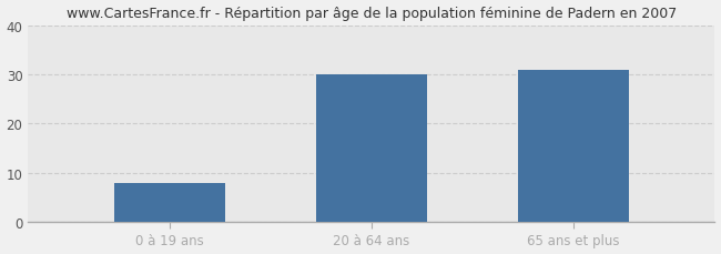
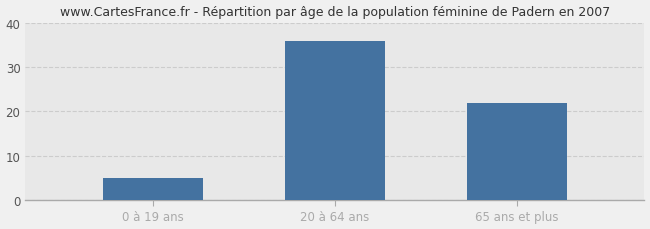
0 à 19 ans: 8 -> 5
20 à 64 ans: 30 -> 36
65 ans et plus: 31 -> 22
